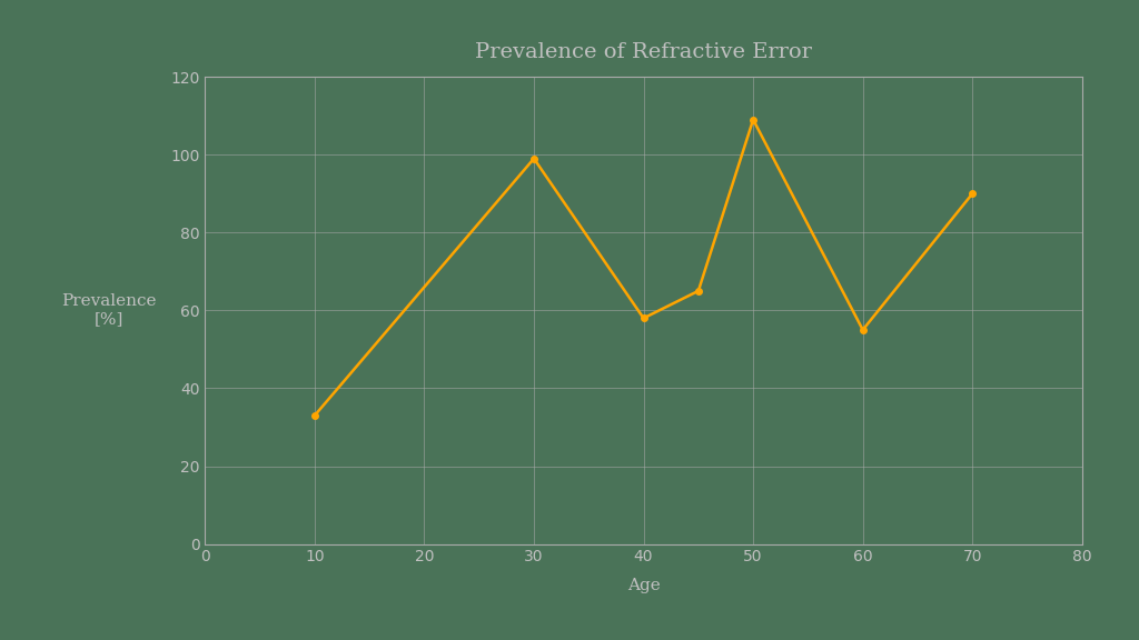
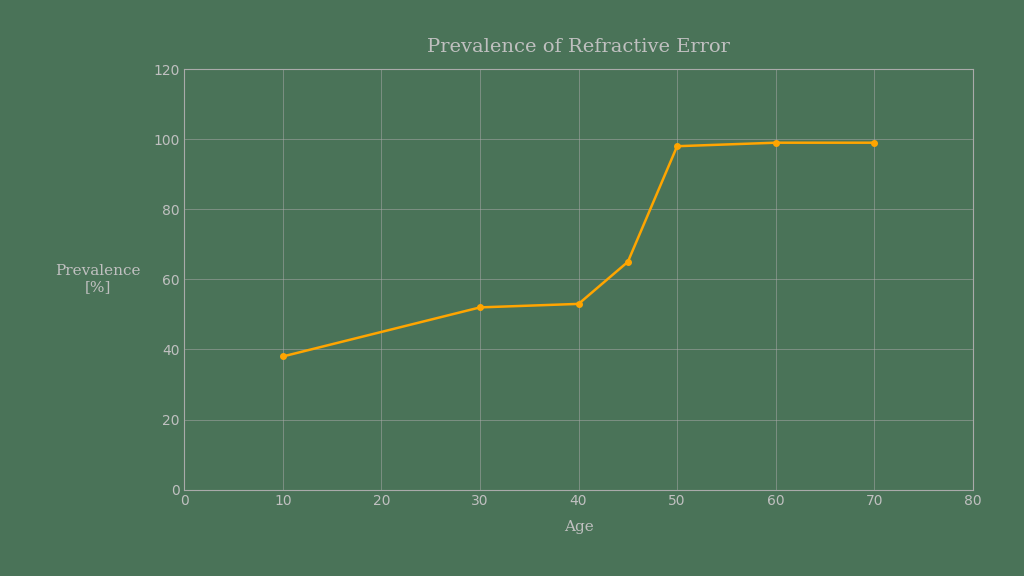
10: 33 -> 38
30: 99 -> 52
40: 58 -> 53
50: 109 -> 98
60: 55 -> 99
70: 90 -> 99
